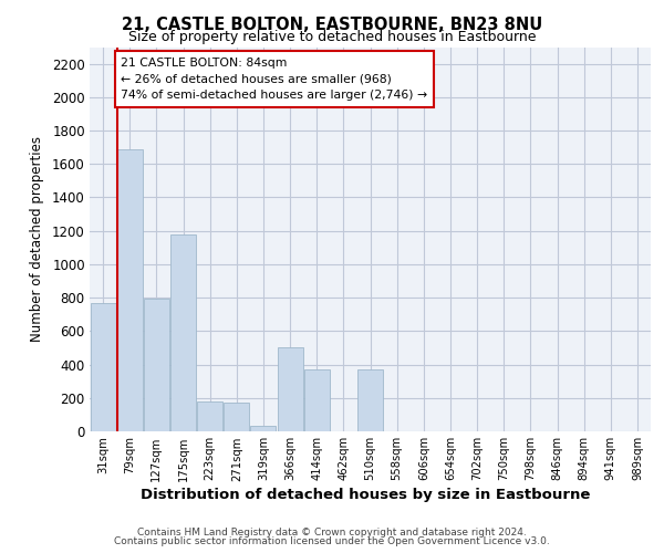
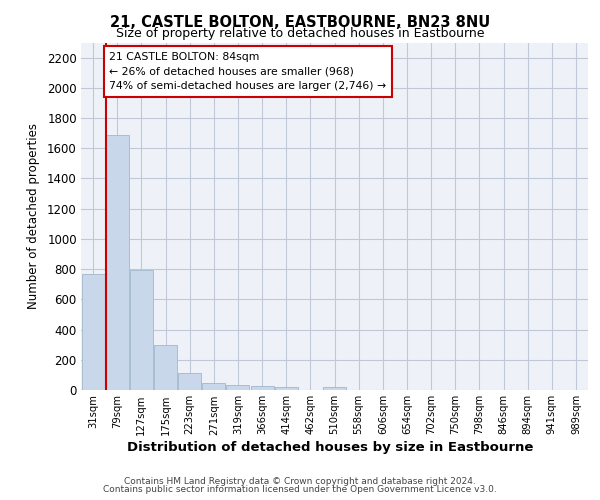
175sqm: 1180 -> 300
223sqm: 180 -> 110
271sqm: 170 -> 40
366sqm: 500 -> 20
414sqm: 370 -> 20
510sqm: 370 -> 20
